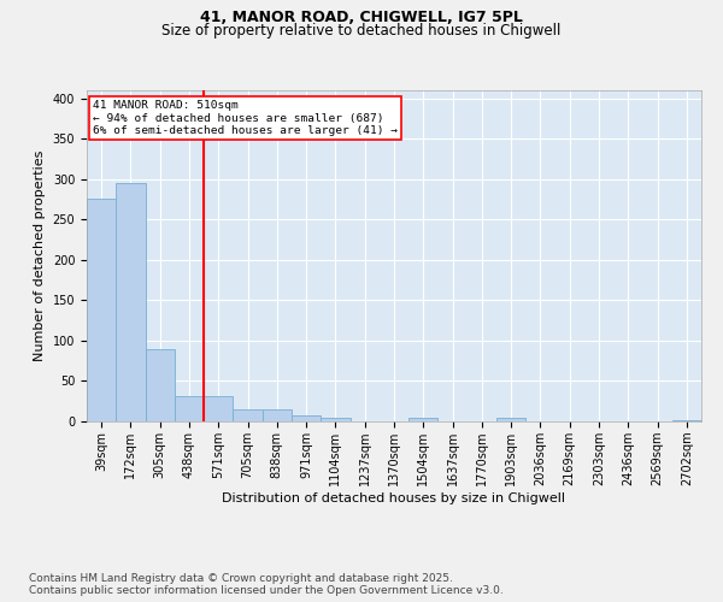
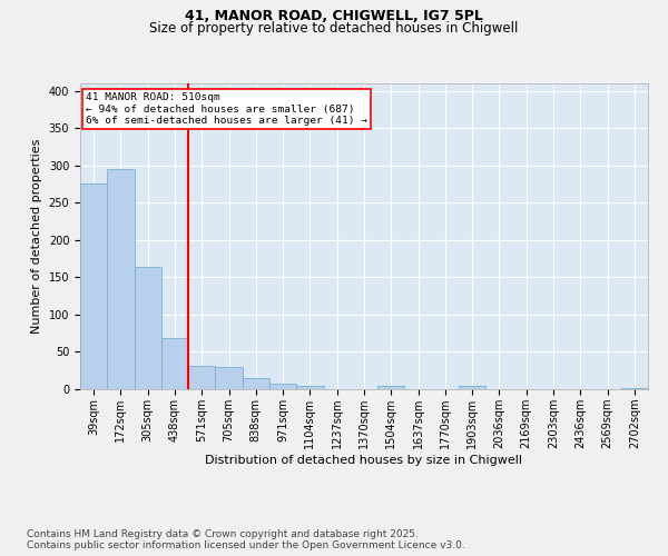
305sqm: 90 -> 164
438sqm: 32 -> 68
705sqm: 15 -> 30
